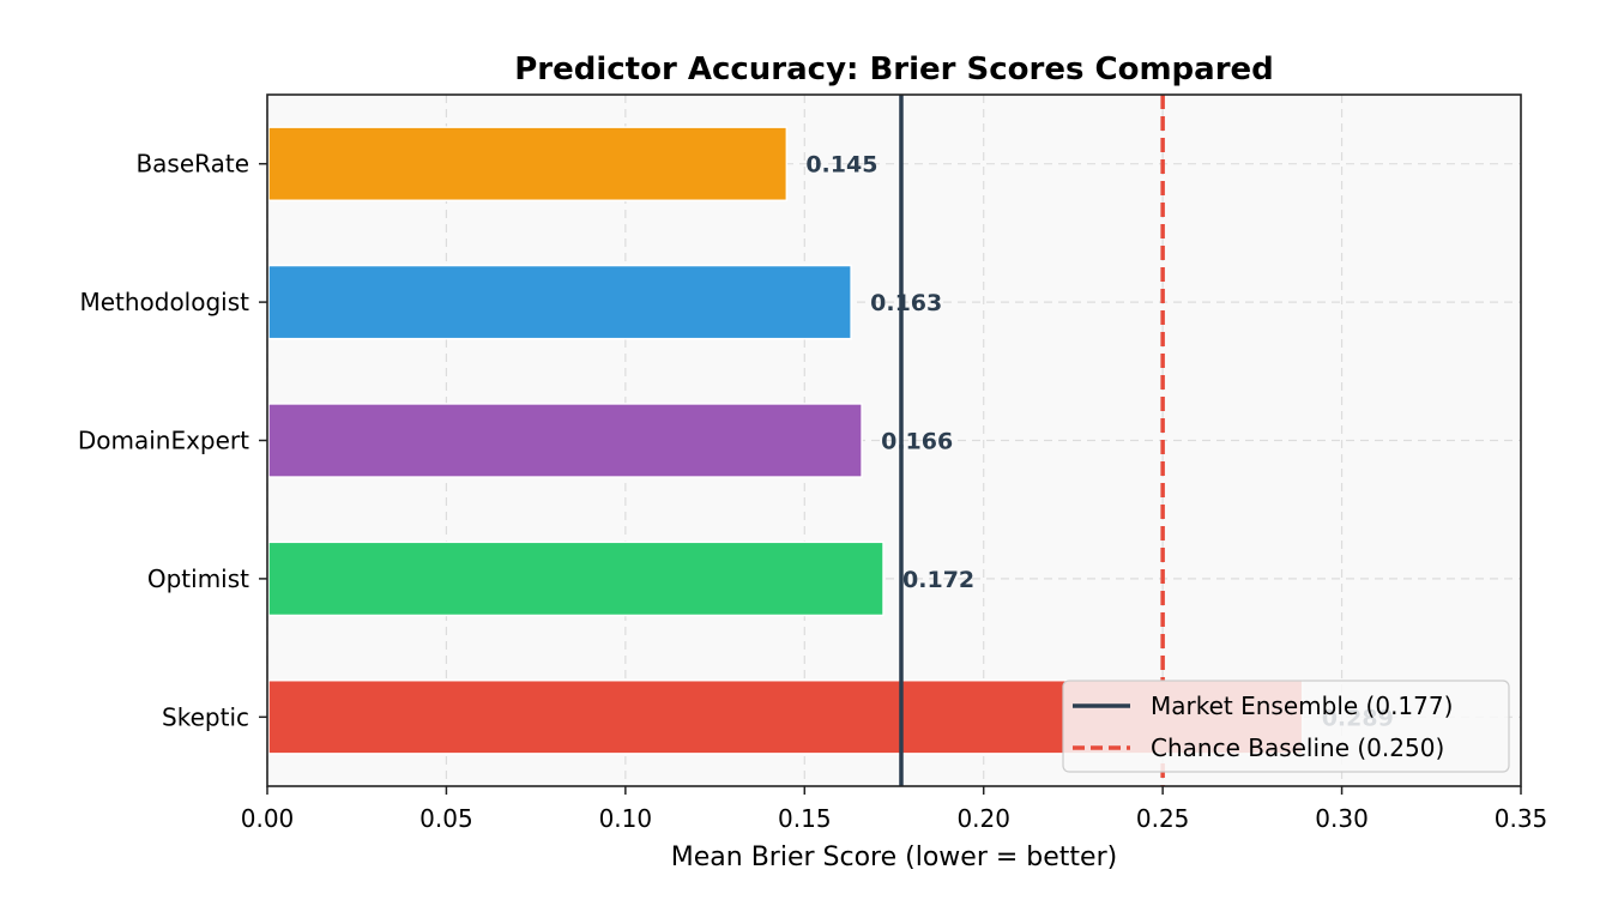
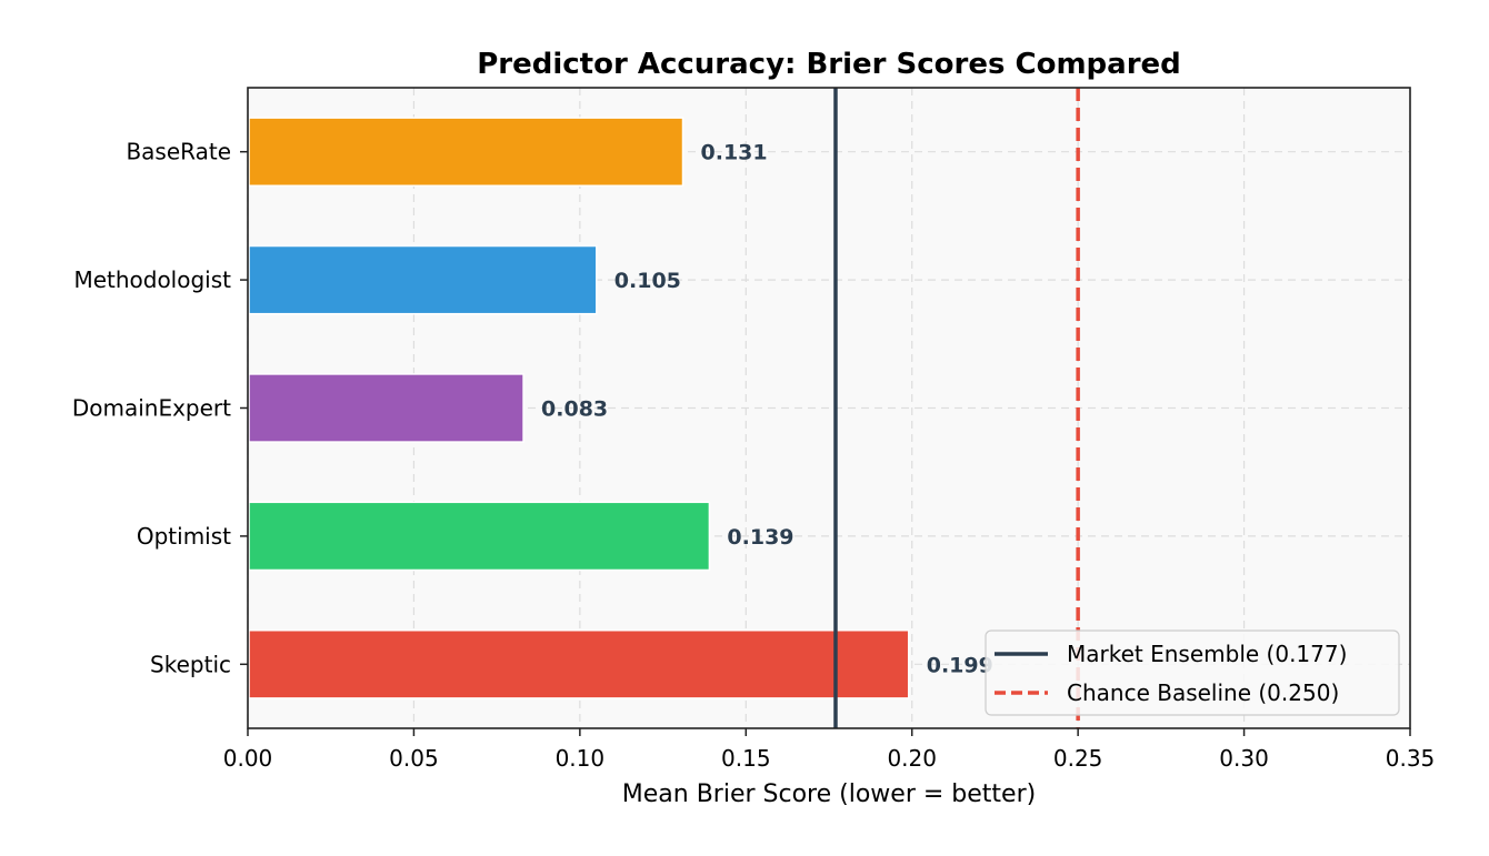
BaseRate: 0.145 -> 0.131
Methodologist: 0.163 -> 0.105
DomainExpert: 0.166 -> 0.083
Optimist: 0.172 -> 0.139
Skeptic: 0.289 -> 0.199
